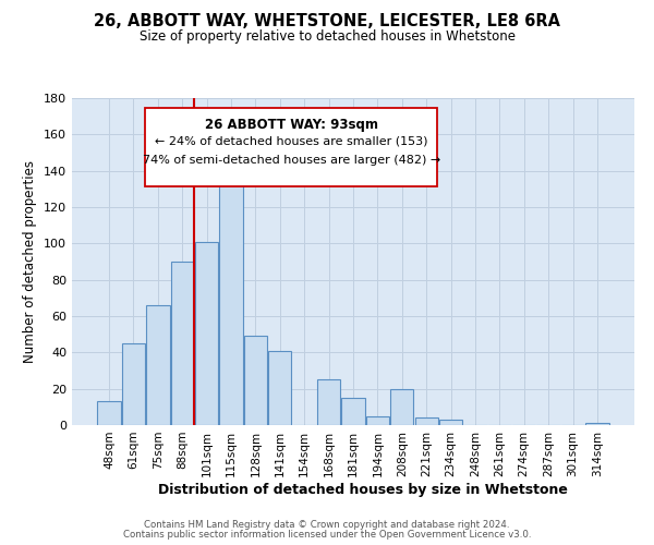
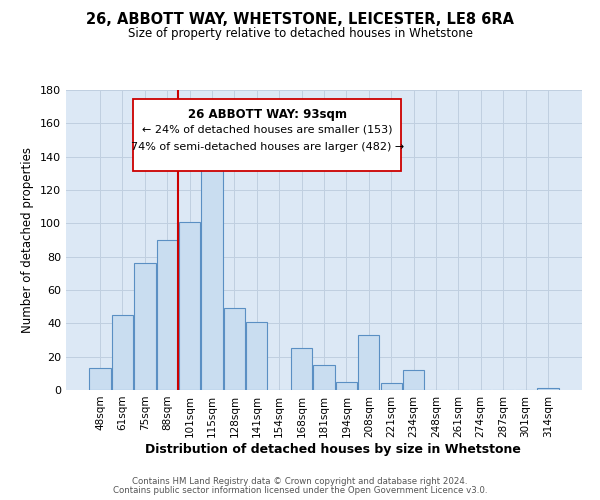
75sqm: 66 -> 76
208sqm: 20 -> 33
234sqm: 3 -> 12
